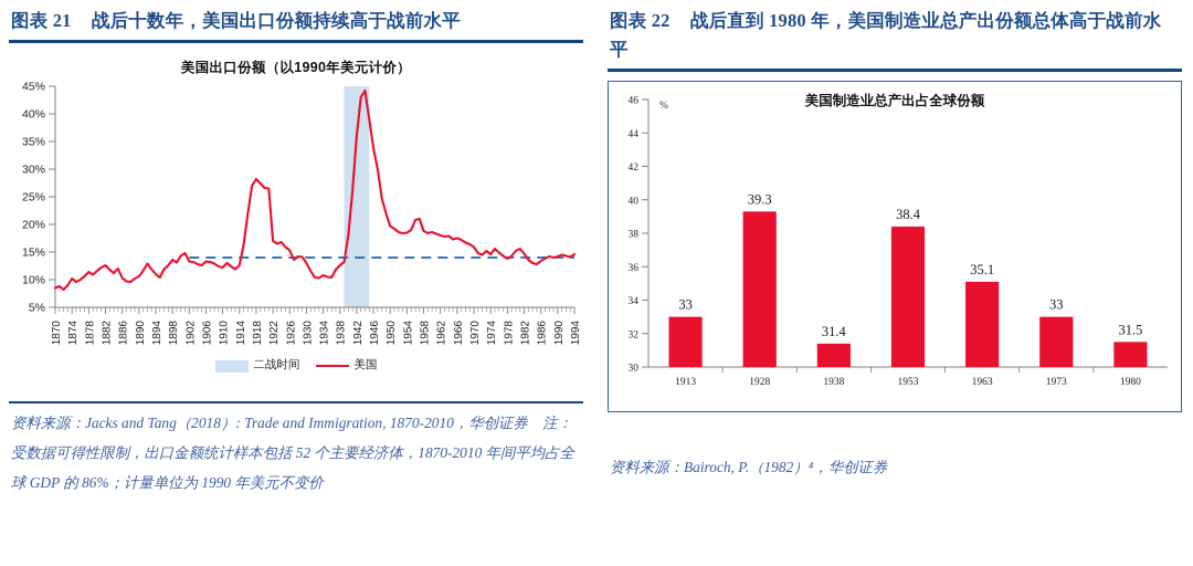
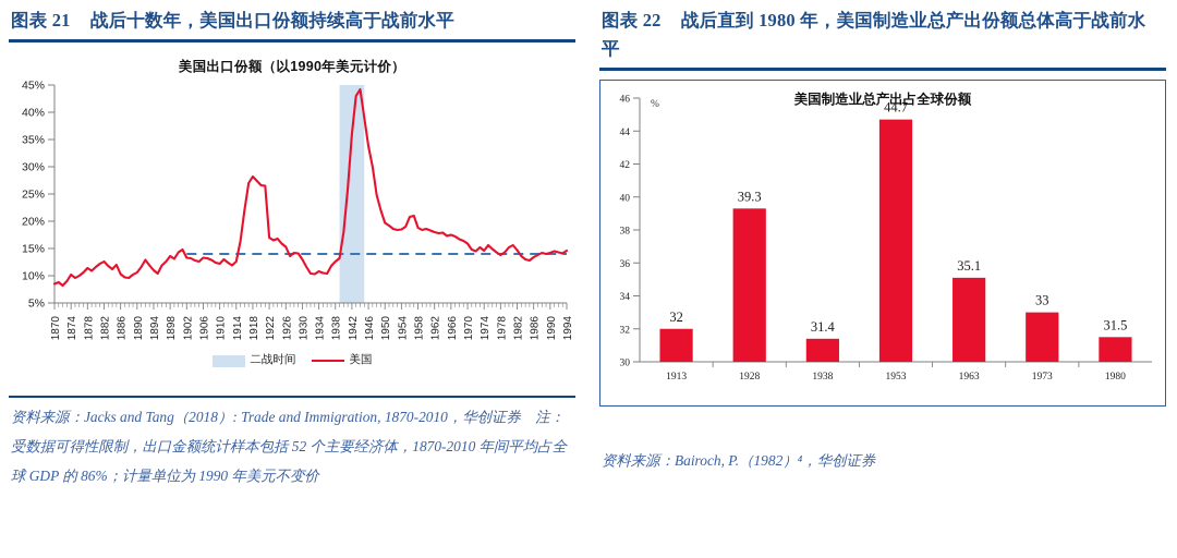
美国制造业总产出占全球份额/1913: 33 -> 32
美国制造业总产出占全球份额/1953: 38.4 -> 44.7
